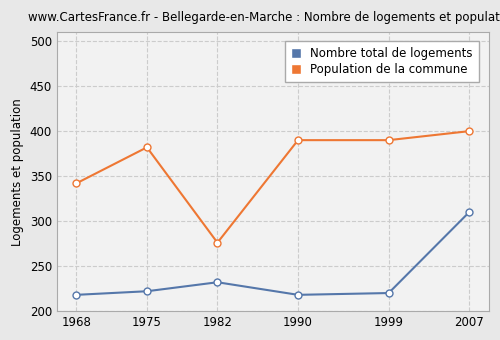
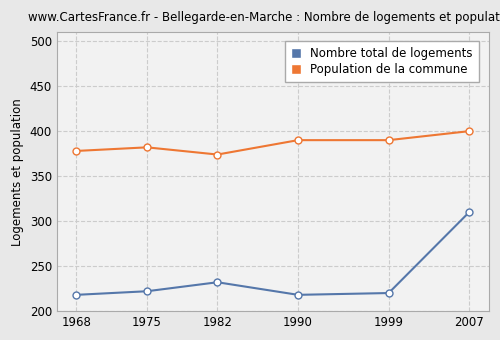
Population de la commune/1968: 342 -> 378
Population de la commune/1982: 276 -> 374
